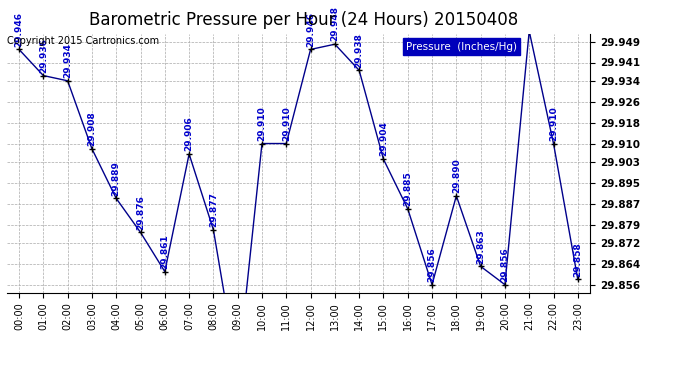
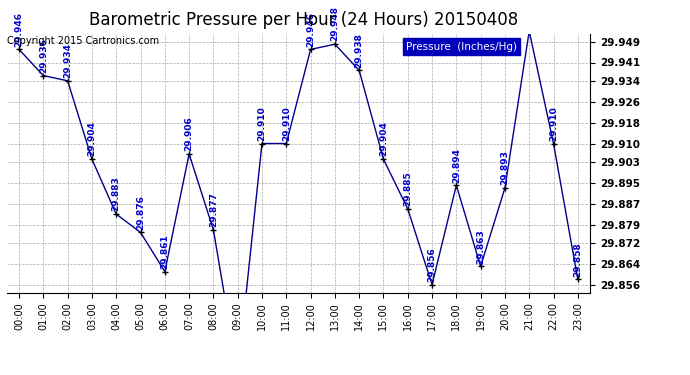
03:00: 29.908 -> 29.904
04:00: 29.889 -> 29.883
18:00: 29.890 -> 29.894
20:00: 29.856 -> 29.893
